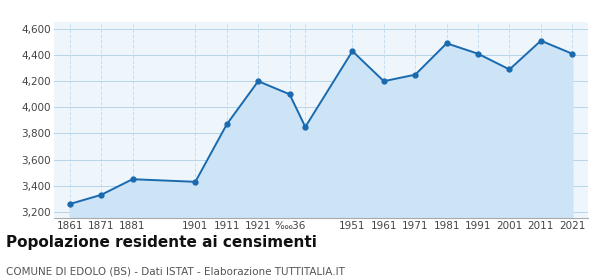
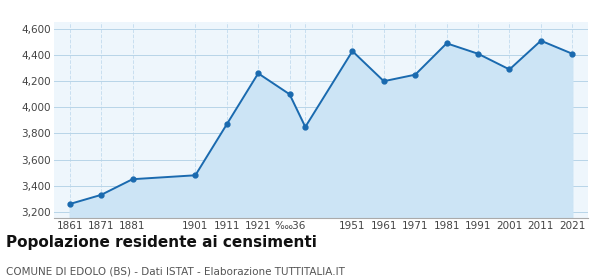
1901: 3,430 -> 3,480
1921: 4,200 -> 4,260
